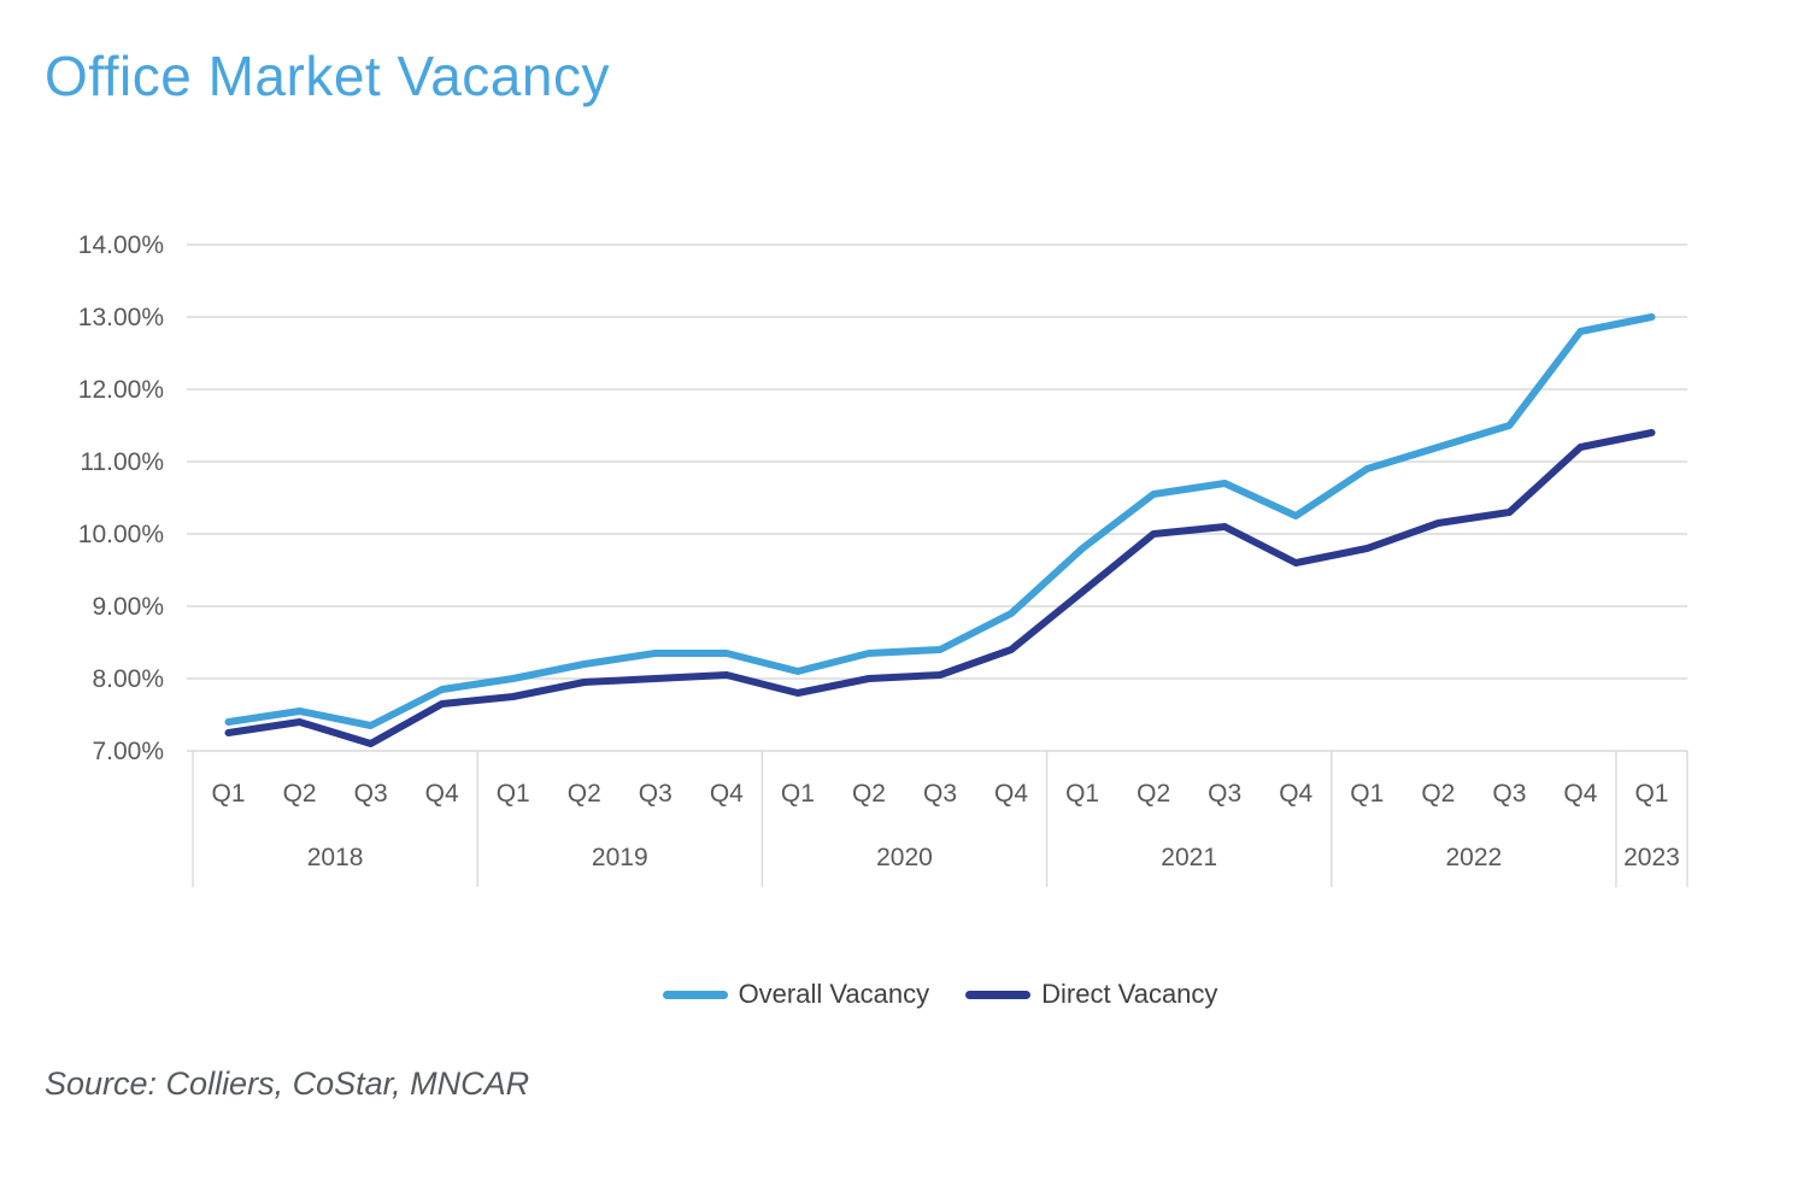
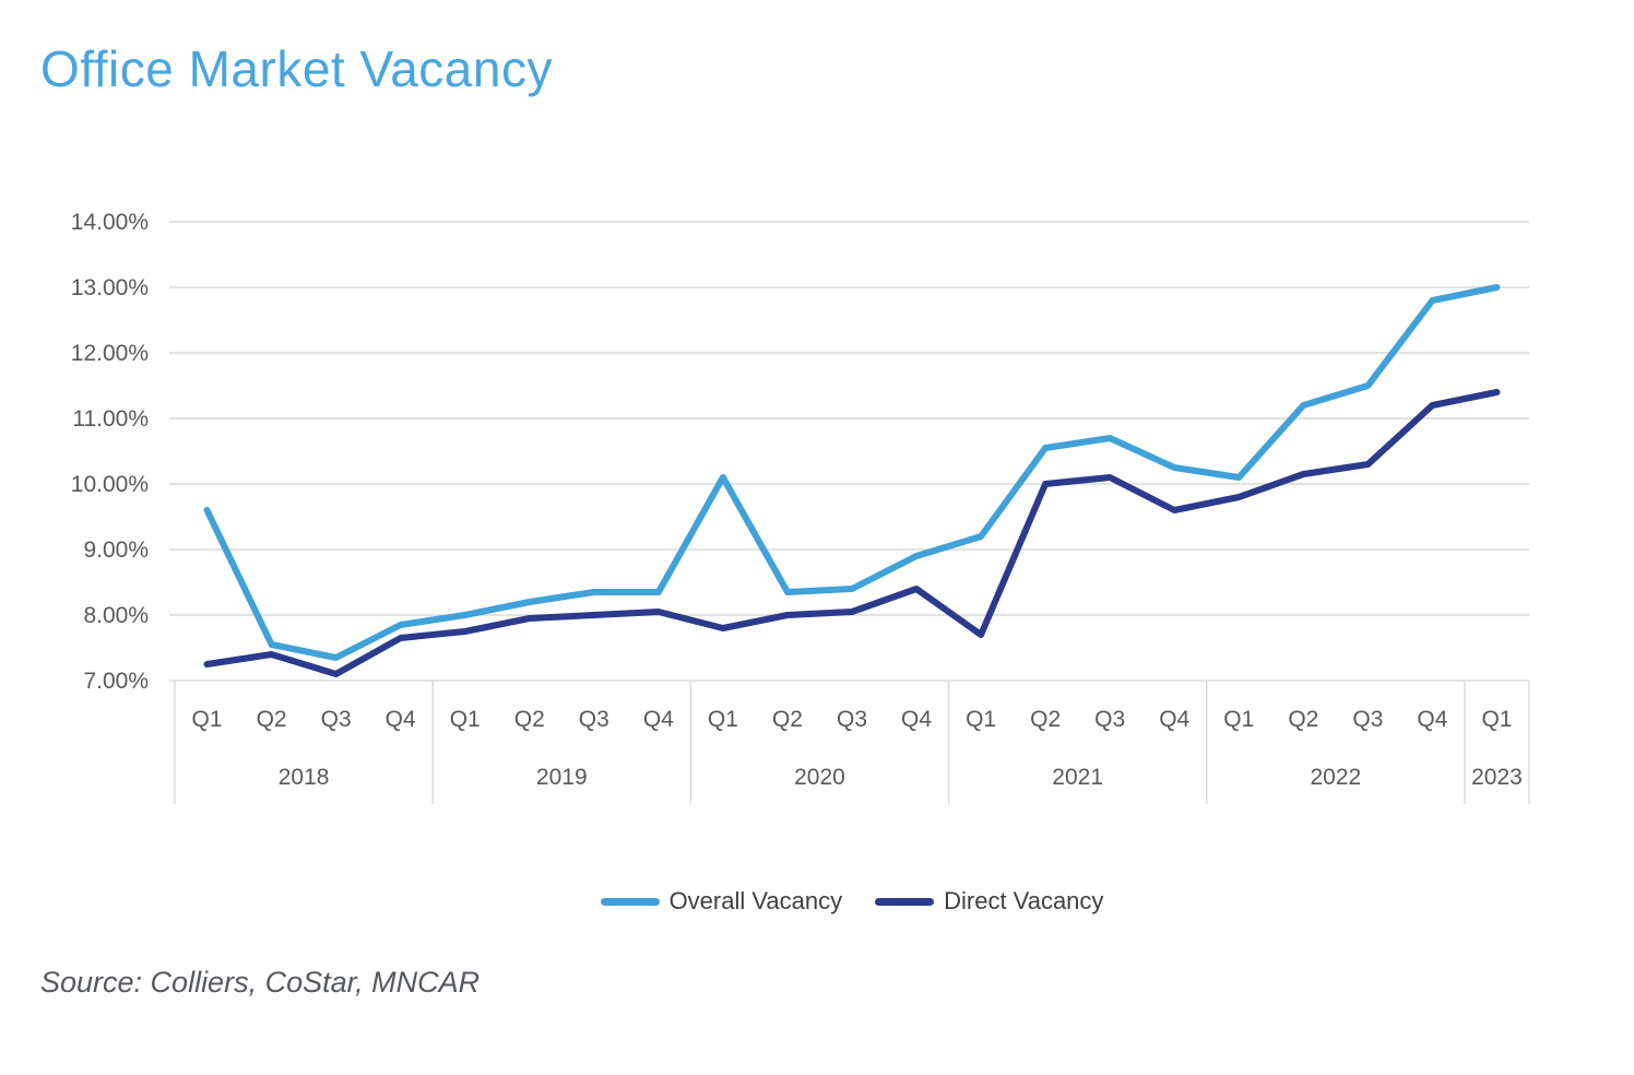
Overall Vacancy/2018 Q1: 7.4% -> 9.6%
Overall Vacancy/2020 Q1: 8.1% -> 10.1%
Overall Vacancy/2021 Q1: 9.8% -> 9.2%
Direct Vacancy/2021 Q1: 9.2% -> 7.7%
Overall Vacancy/2022 Q1: 10.9% -> 10.1%
